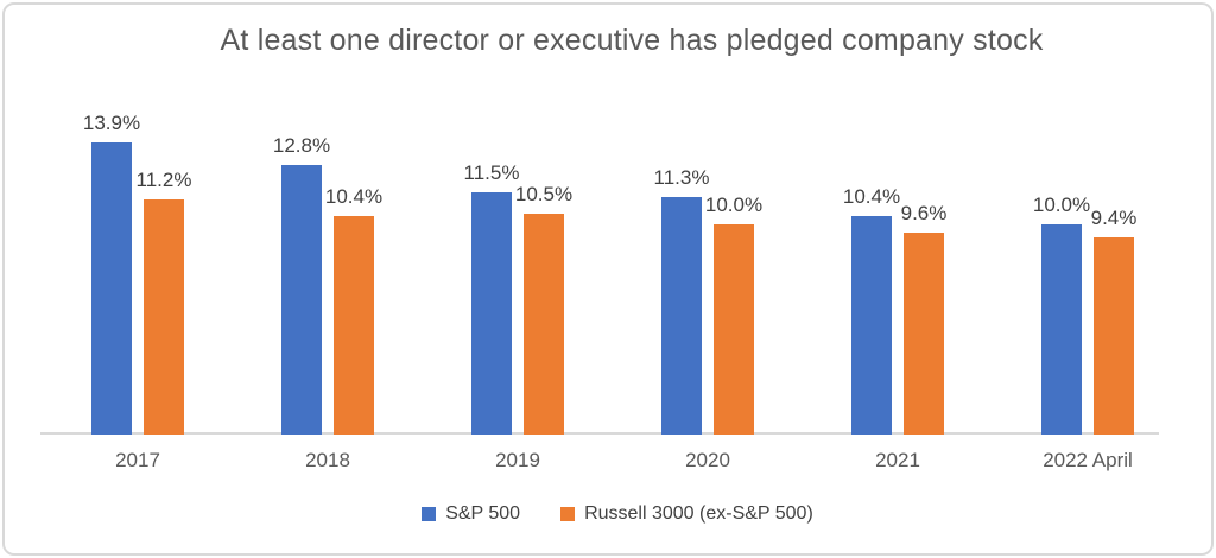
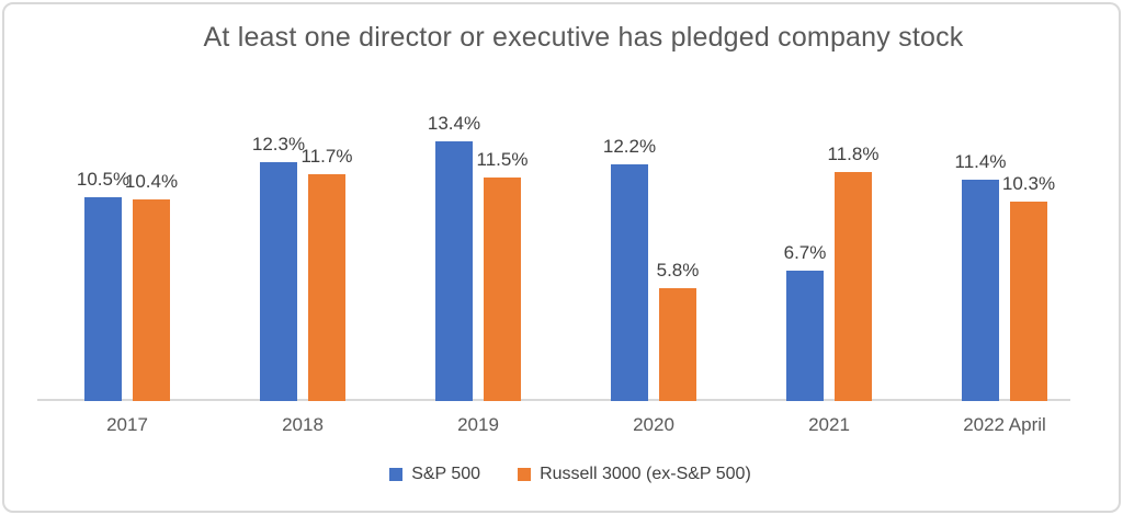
S&P 500/2017: 13.9% -> 10.5%
Russell 3000 (ex-S&P 500)/2017: 11.2% -> 10.4%
S&P 500/2018: 12.8% -> 12.3%
Russell 3000 (ex-S&P 500)/2018: 10.4% -> 11.7%
S&P 500/2019: 11.5% -> 13.4%
Russell 3000 (ex-S&P 500)/2019: 10.5% -> 11.5%
S&P 500/2020: 11.3% -> 12.2%
Russell 3000 (ex-S&P 500)/2020: 10.0% -> 5.8%
S&P 500/2021: 10.4% -> 6.7%
Russell 3000 (ex-S&P 500)/2021: 9.6% -> 11.8%
S&P 500/2022 April: 10.0% -> 11.4%
Russell 3000 (ex-S&P 500)/2022 April: 9.4% -> 10.3%
